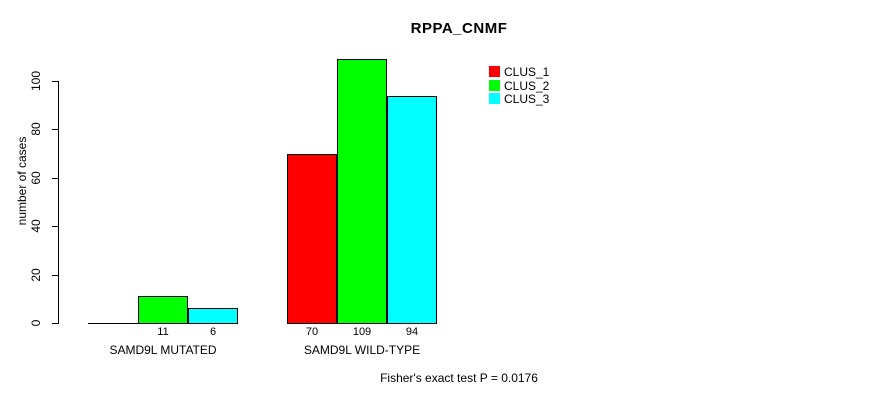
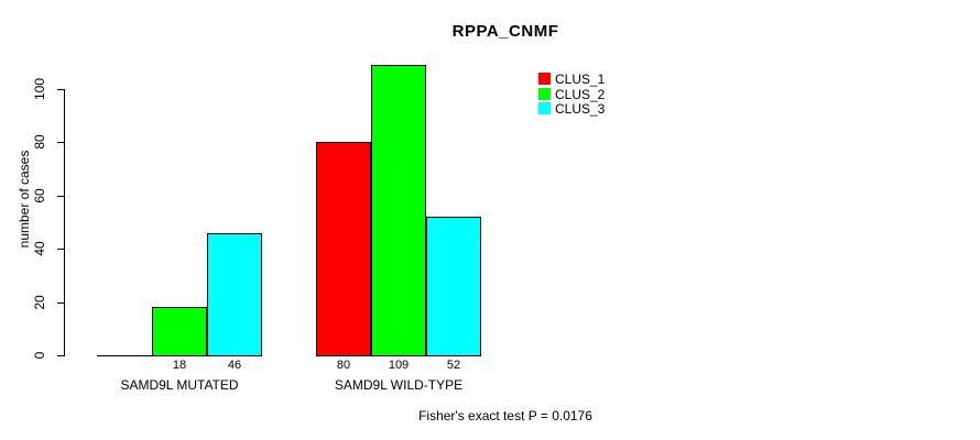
CLUS_2/SAMD9L MUTATED: 11 -> 18
CLUS_3/SAMD9L MUTATED: 6 -> 46
CLUS_1/SAMD9L WILD-TYPE: 70 -> 80
CLUS_3/SAMD9L WILD-TYPE: 94 -> 52
